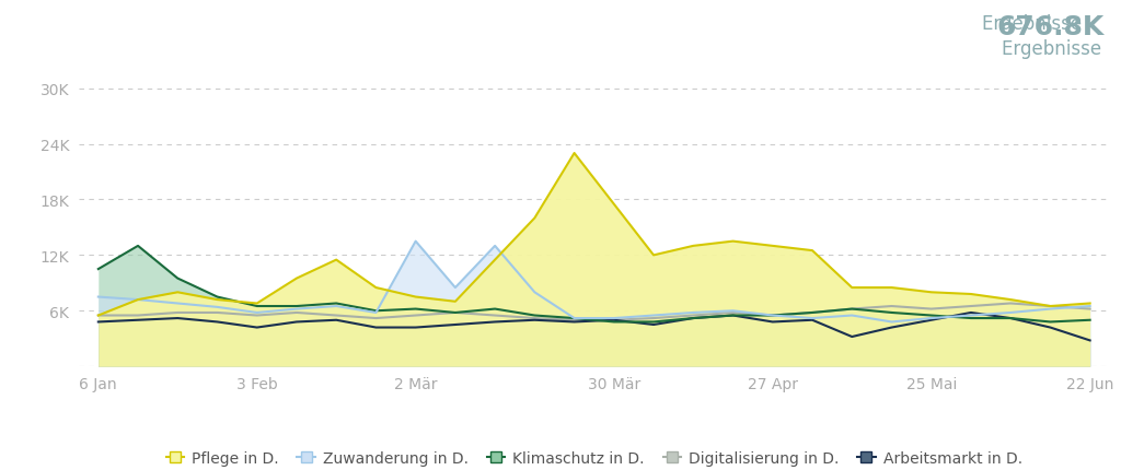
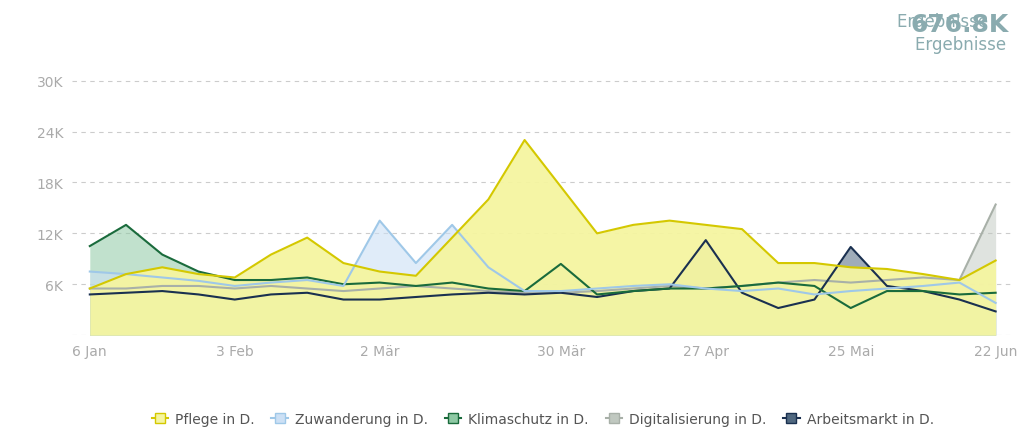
Klimaschutz in D./30 Mär: 4.8K -> 8.4K
Arbeitsmarkt in D./27 Apr: 4.8K -> 11.2K
Klimaschutz in D./25 Mai: 5.5K -> 3.2K
Arbeitsmarkt in D./25 Mai: 5.0K -> 10.4K
Pflege in D./22 Jun: 6.8K -> 8.8K
Zuwanderung in D./22 Jun: 6.5K -> 3.8K
Digitalisierung in D./22 Jun: 6.2K -> 15.4K
